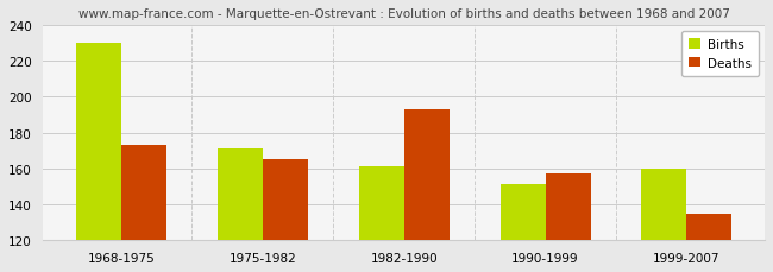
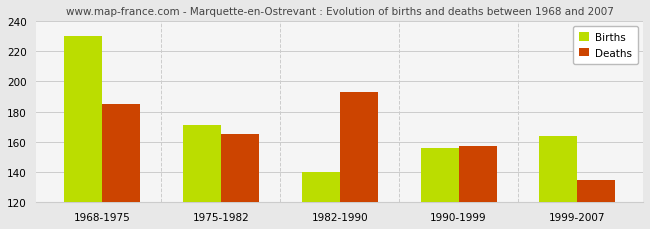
Deaths/1968-1975: 173 -> 185
Births/1982-1990: 161 -> 140
Births/1990-1999: 151 -> 156
Births/1999-2007: 160 -> 164
